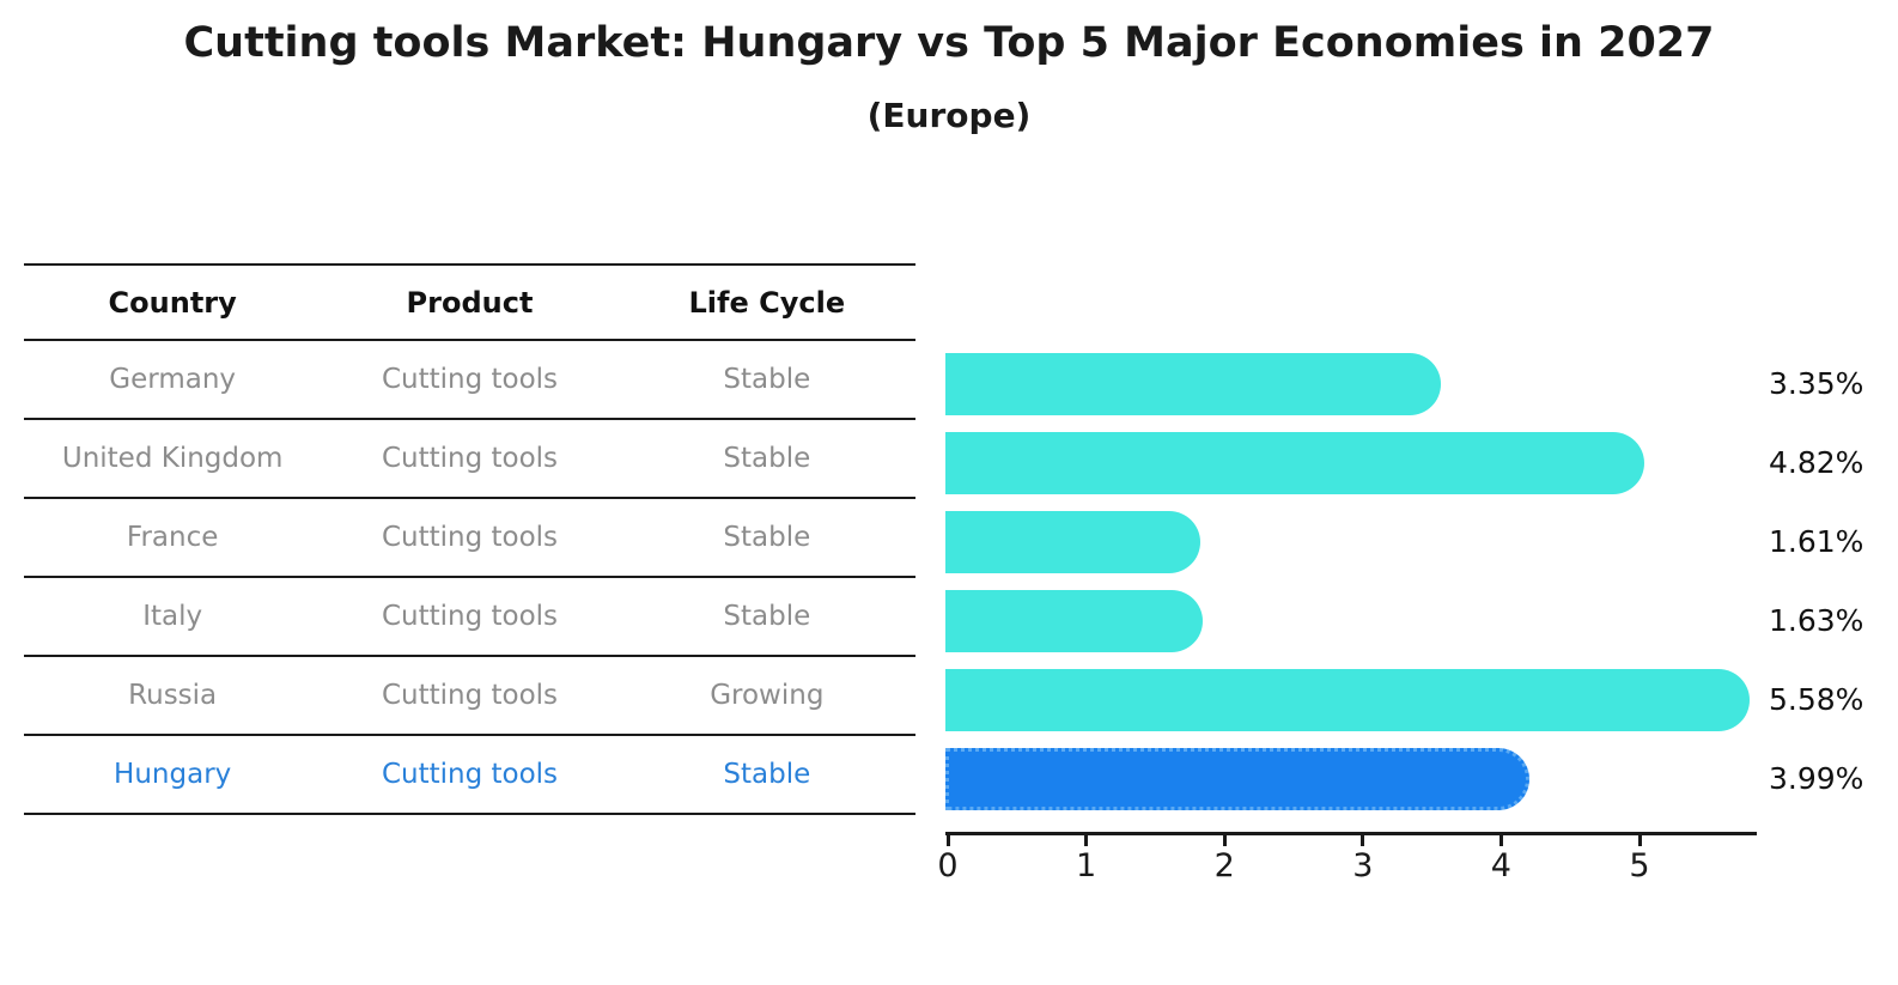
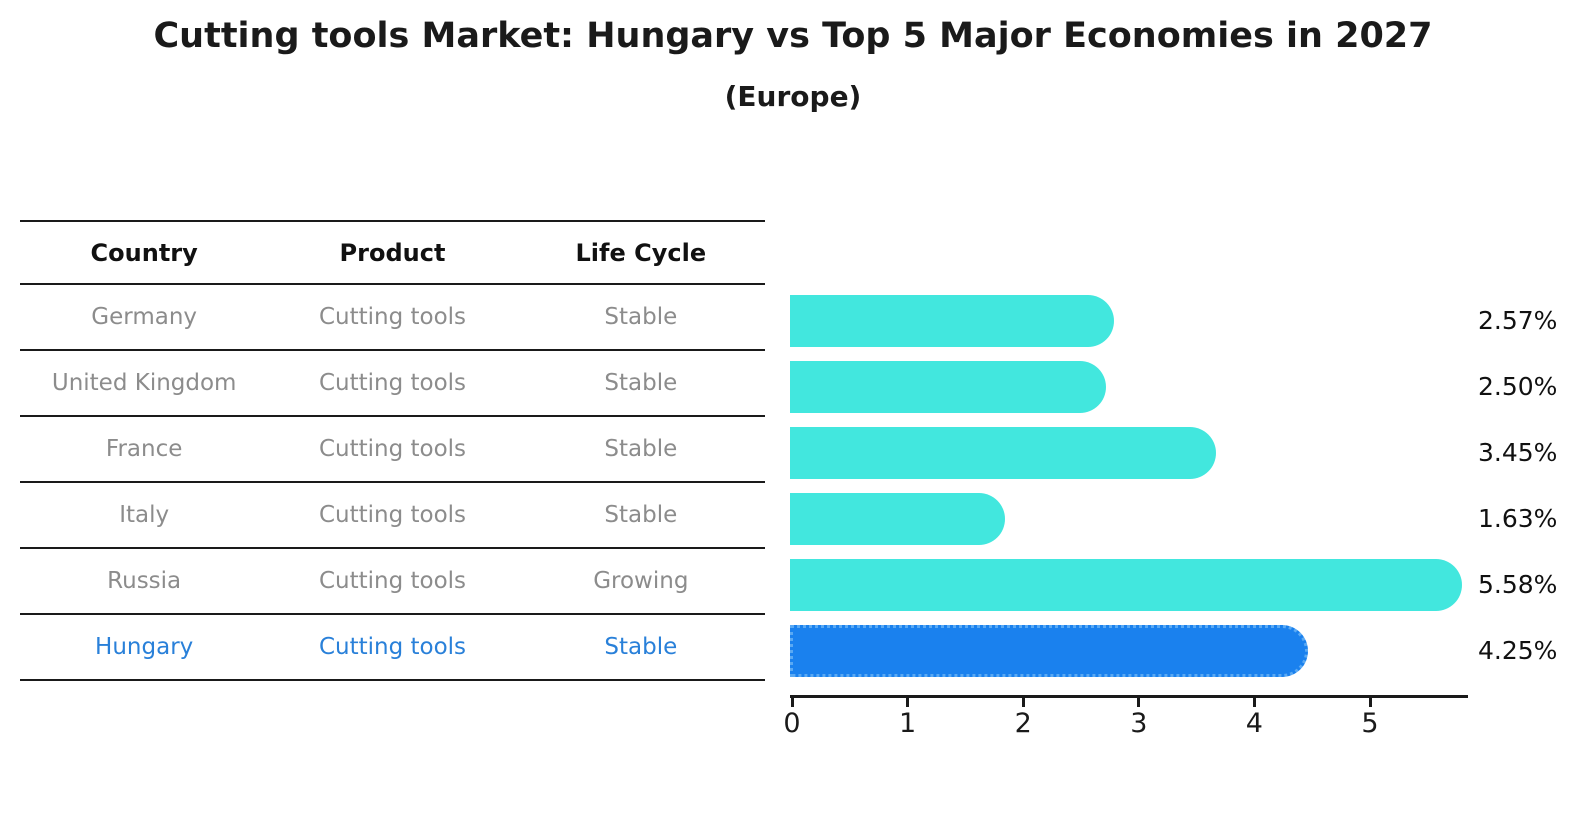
Germany: 3.35% -> 2.57%
United Kingdom: 4.82% -> 2.50%
France: 1.61% -> 3.45%
Hungary: 3.99% -> 4.25%
